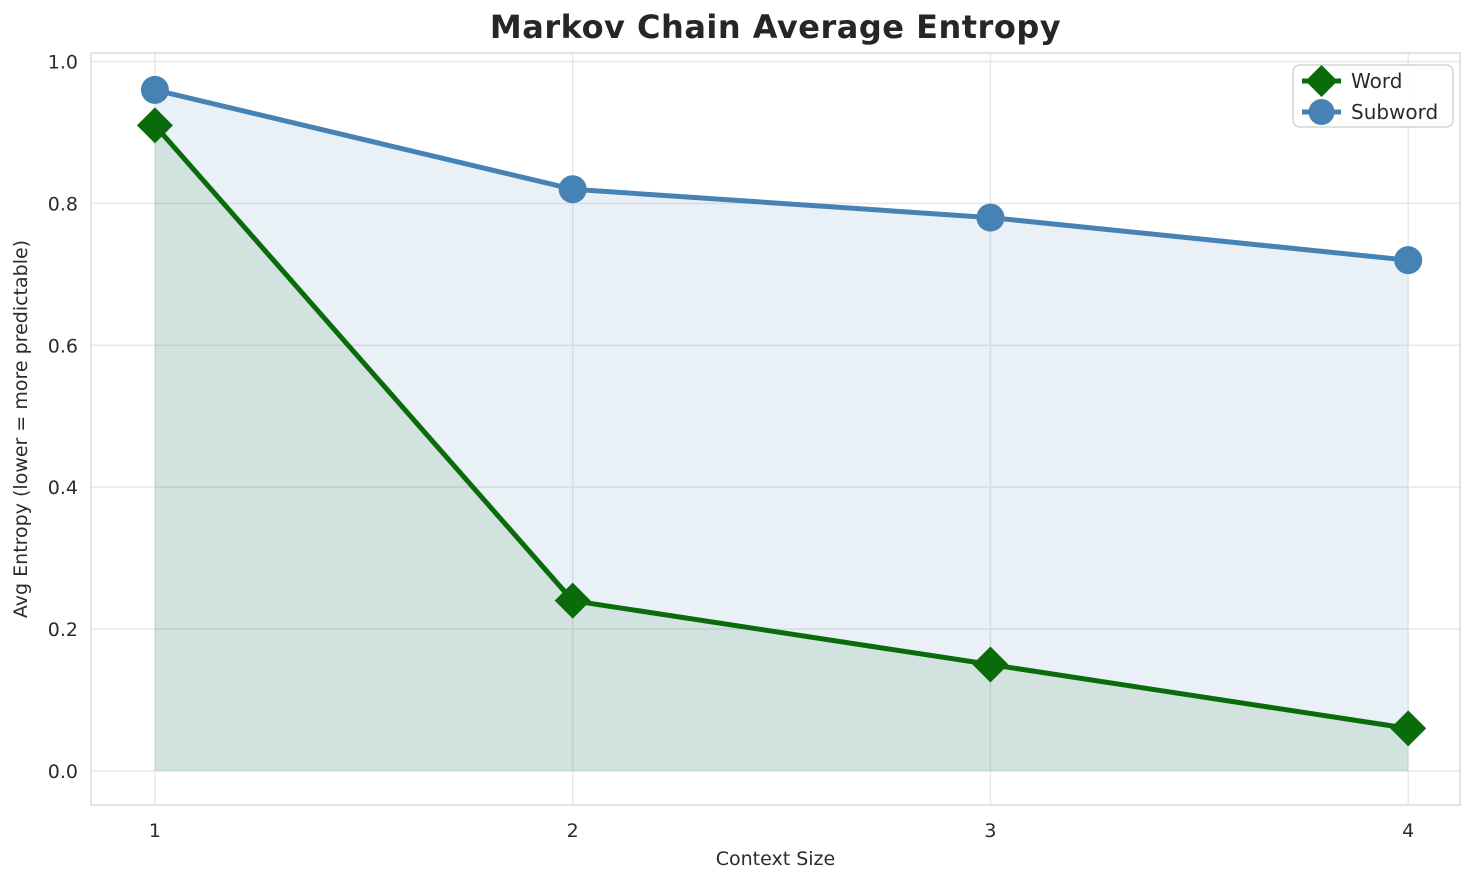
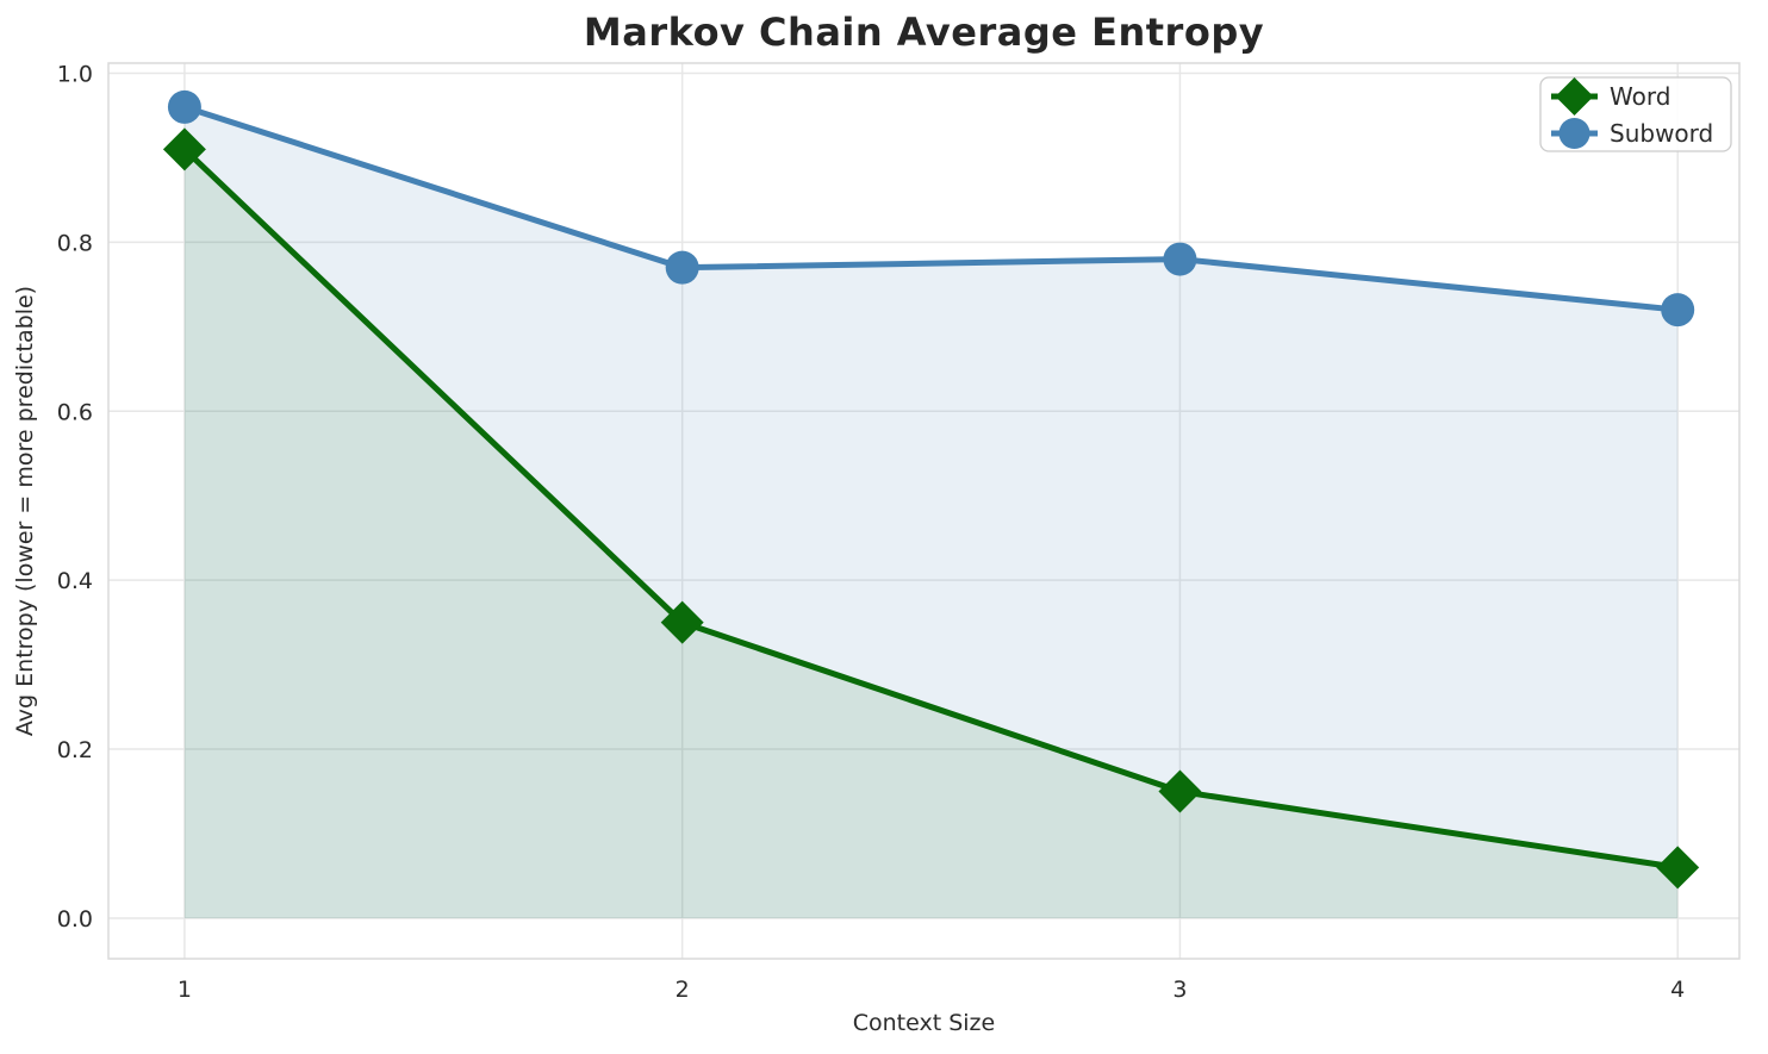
Word/2: 0.24 -> 0.35
Subword/2: 0.82 -> 0.77
